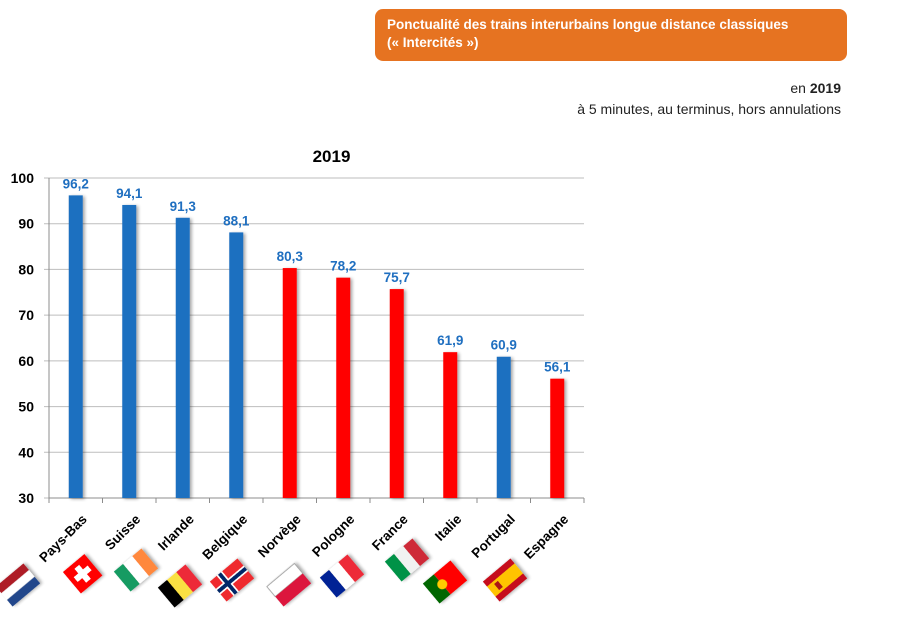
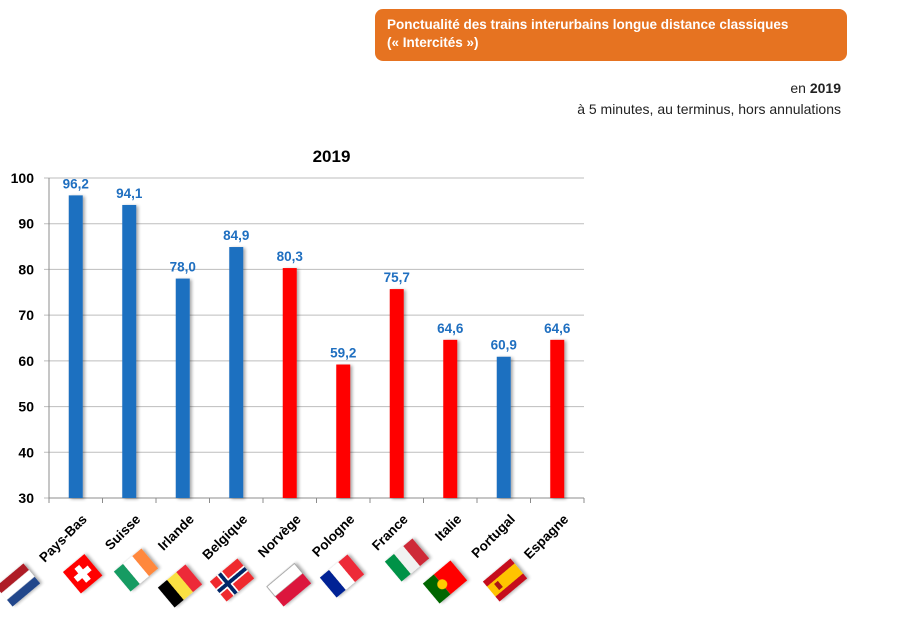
Irlande: 91,3 -> 78,0
Belgique: 88,1 -> 84,9
Pologne: 78,2 -> 59,2
Italie: 61,9 -> 64,6
Espagne: 56,1 -> 64,6
